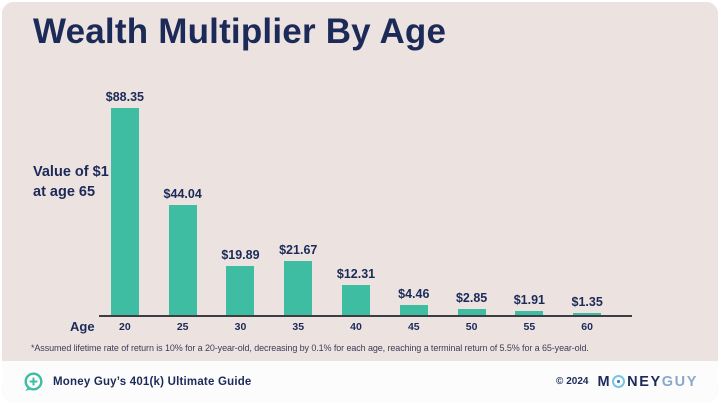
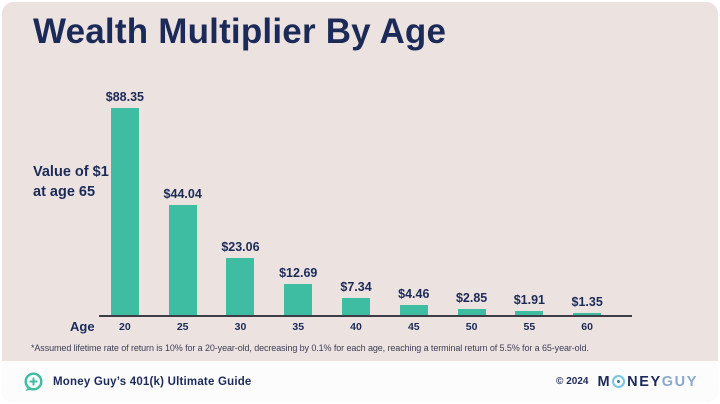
30: $19.89 -> $23.06
35: $21.67 -> $12.69
40: $12.31 -> $7.34
